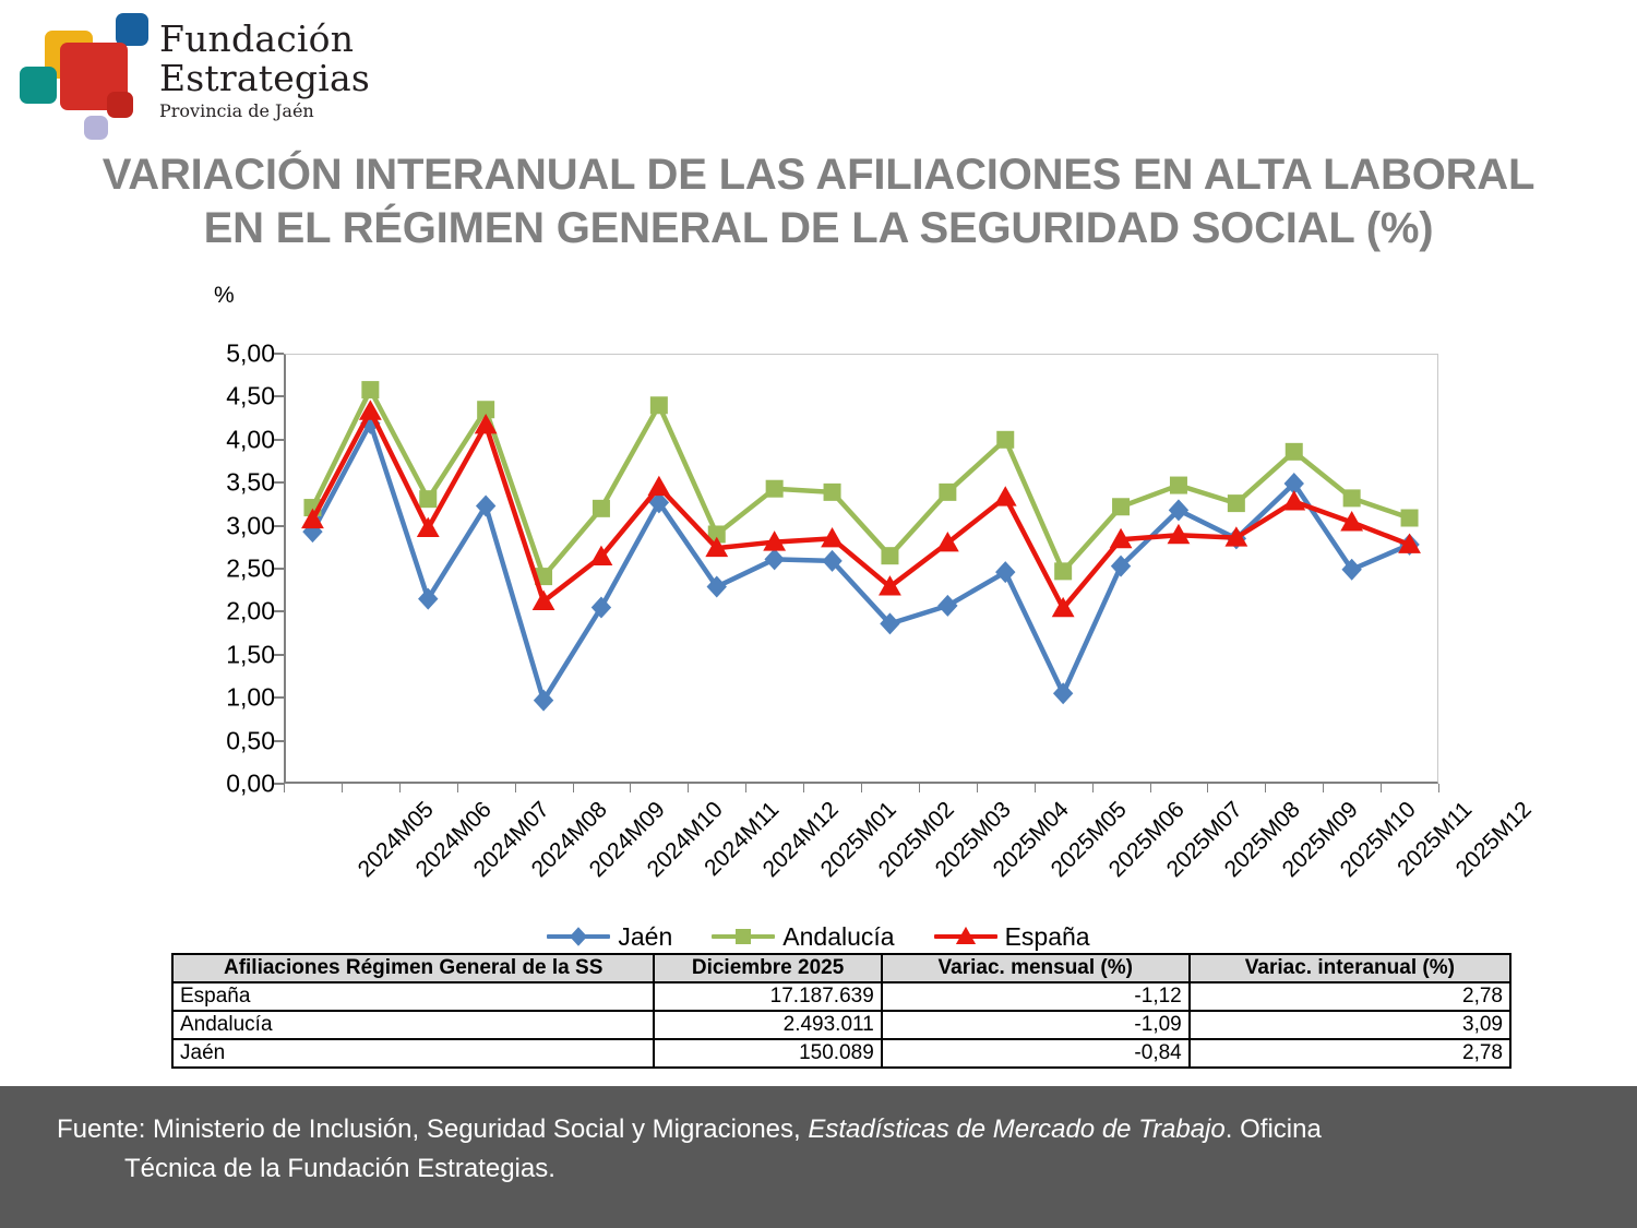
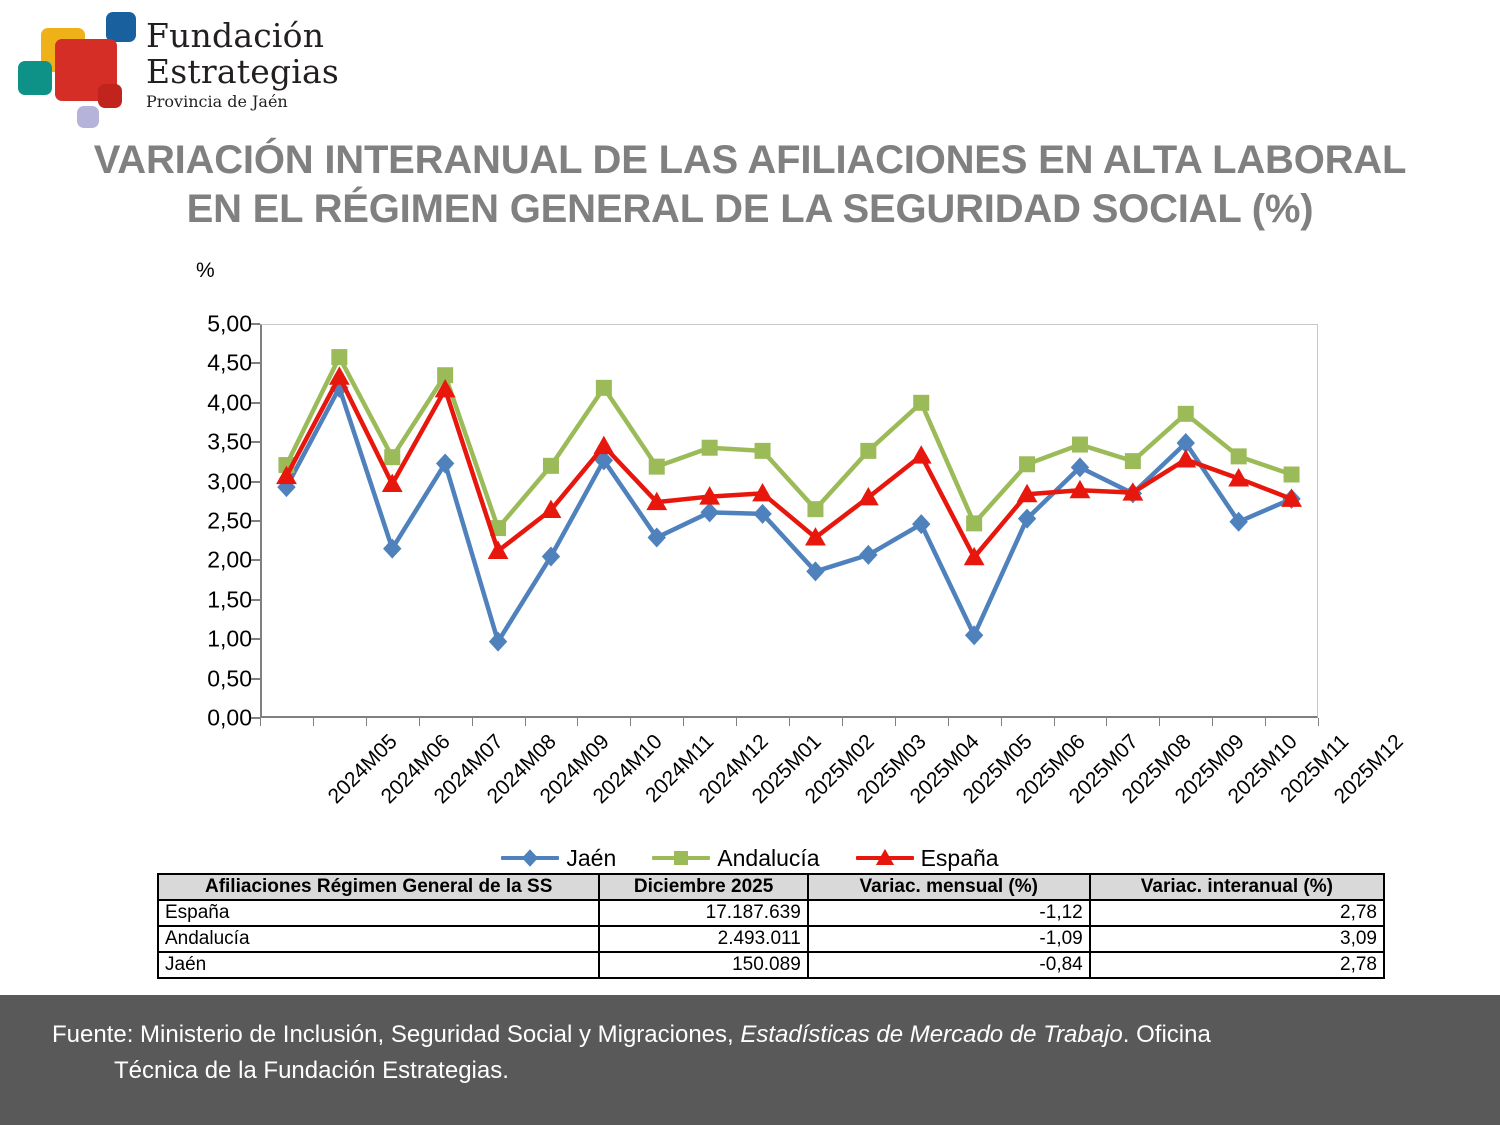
Andalucía/2024M11: 4,4 -> 4,2
Andalucía/2024M12: 2,9 -> 3,2
